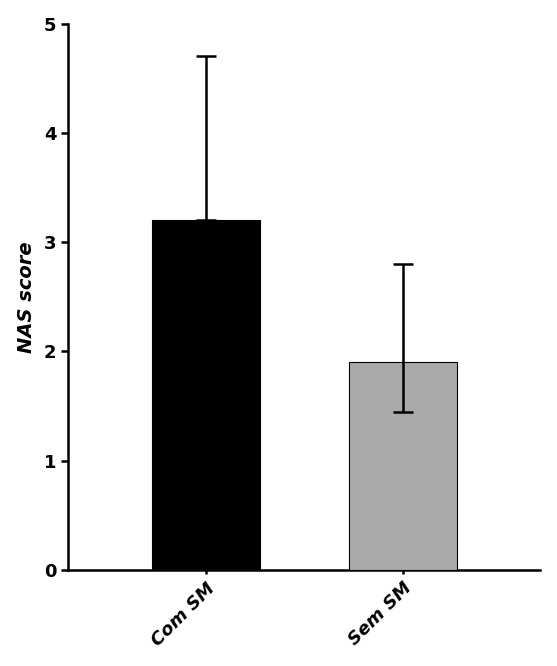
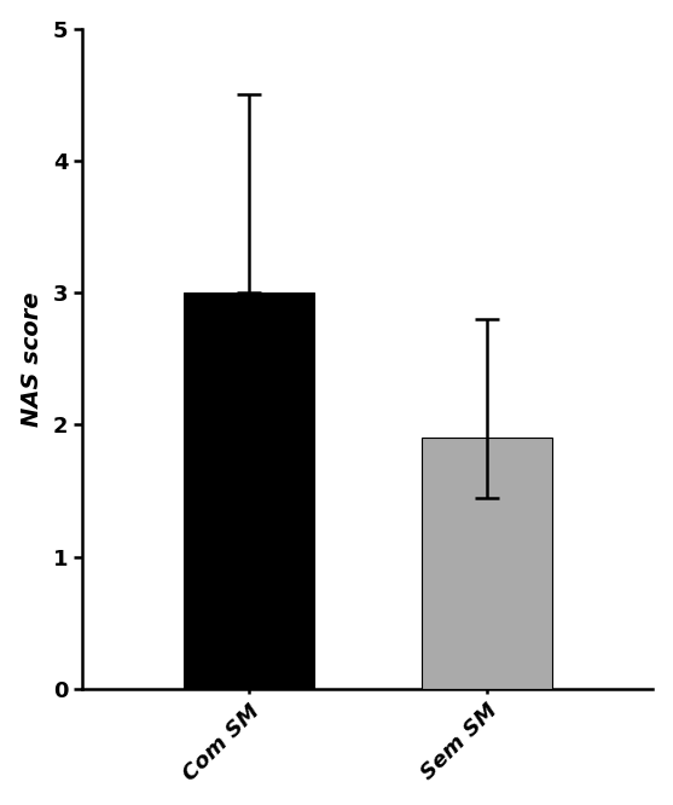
Com SM: 3.2 -> 3.0
